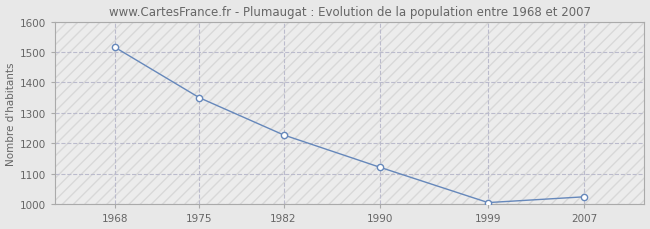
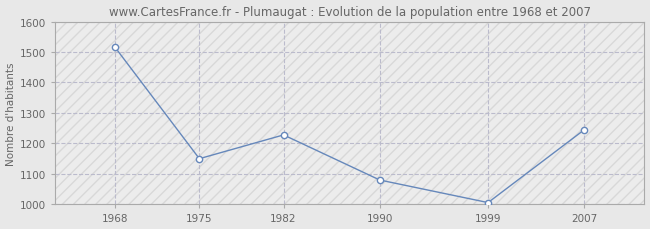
1975: 1350 -> 1150
1990: 1122 -> 1080
2007: 1025 -> 1245
